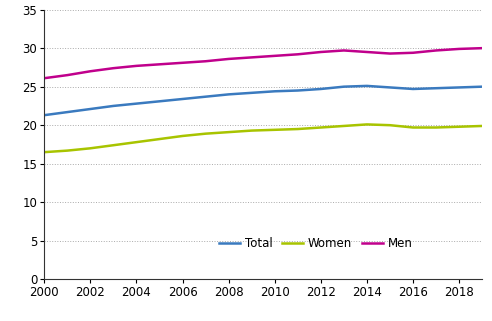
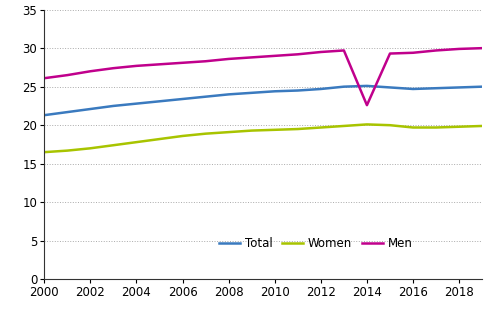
Men/2014: 29.5 -> 22.6
